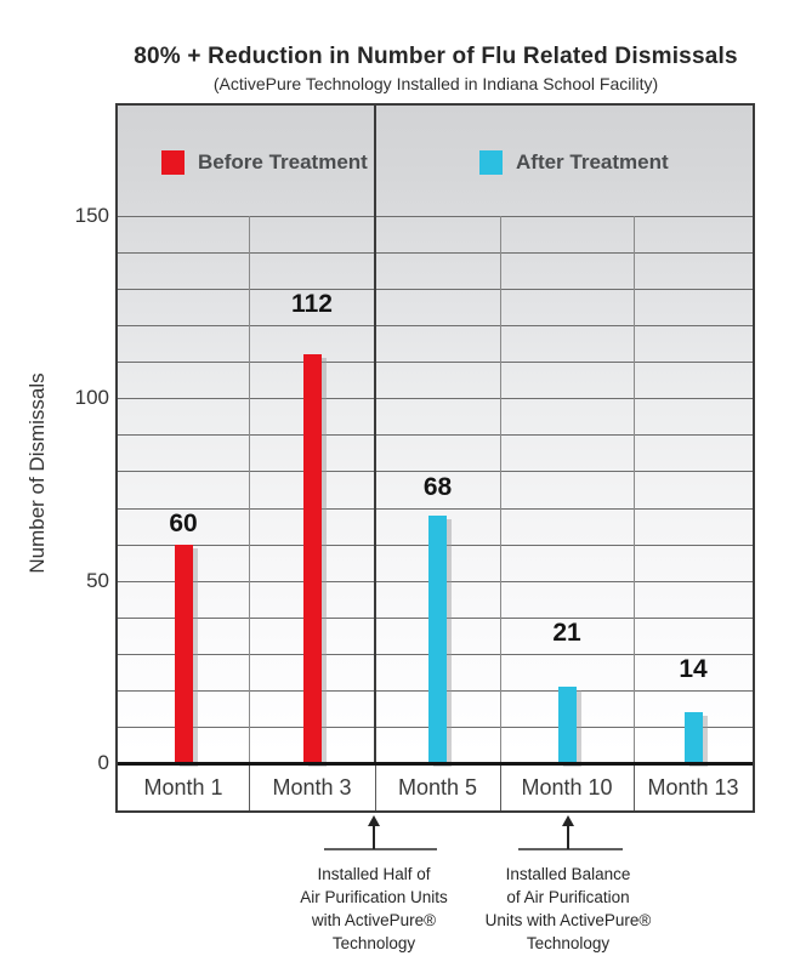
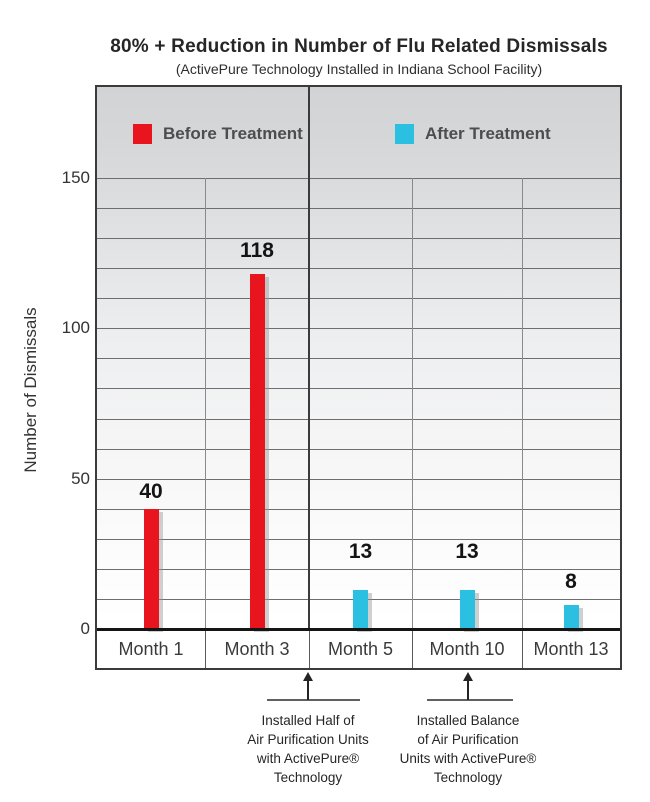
Before Treatment/Month 1: 60 -> 40
Before Treatment/Month 3: 112 -> 118
After Treatment/Month 5: 68 -> 13
After Treatment/Month 10: 21 -> 13
After Treatment/Month 13: 14 -> 8
